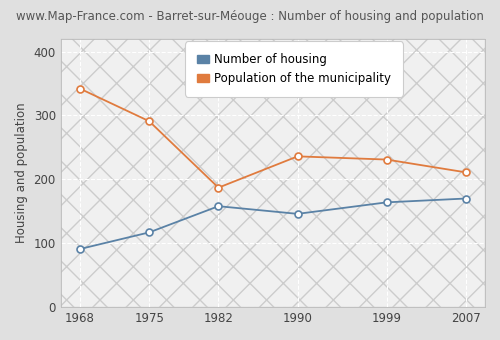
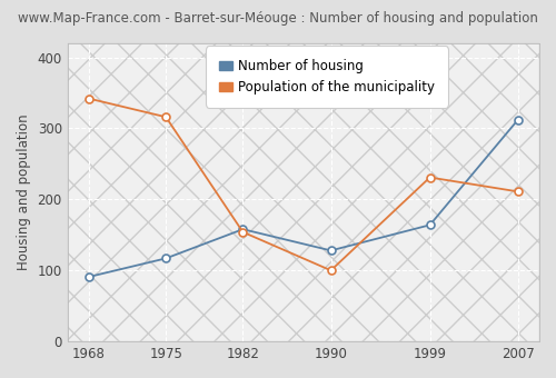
Population of the municipality/1975: 291 -> 316
Population of the municipality/1982: 187 -> 154
Number of housing/1990: 146 -> 128
Population of the municipality/1990: 236 -> 100
Number of housing/2007: 170 -> 312
